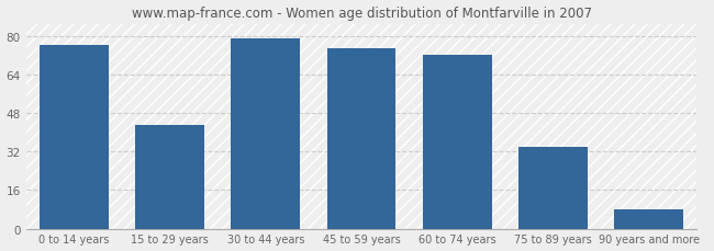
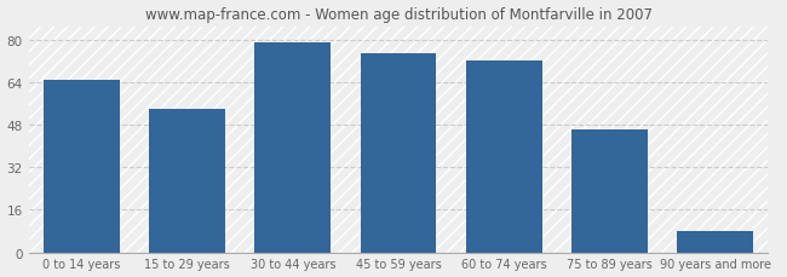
0 to 14 years: 76 -> 65
15 to 29 years: 43 -> 54
75 to 89 years: 34 -> 46
